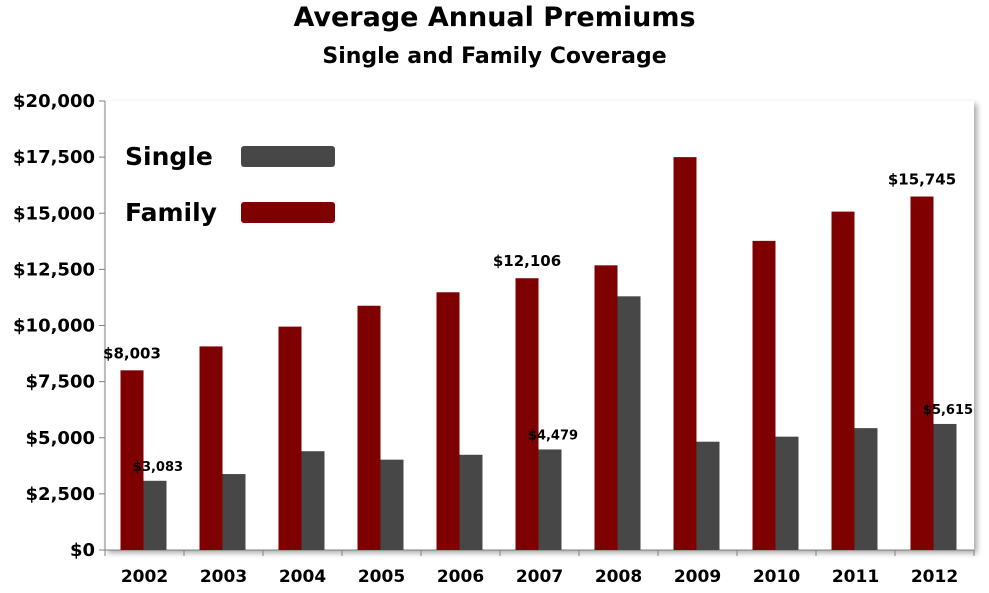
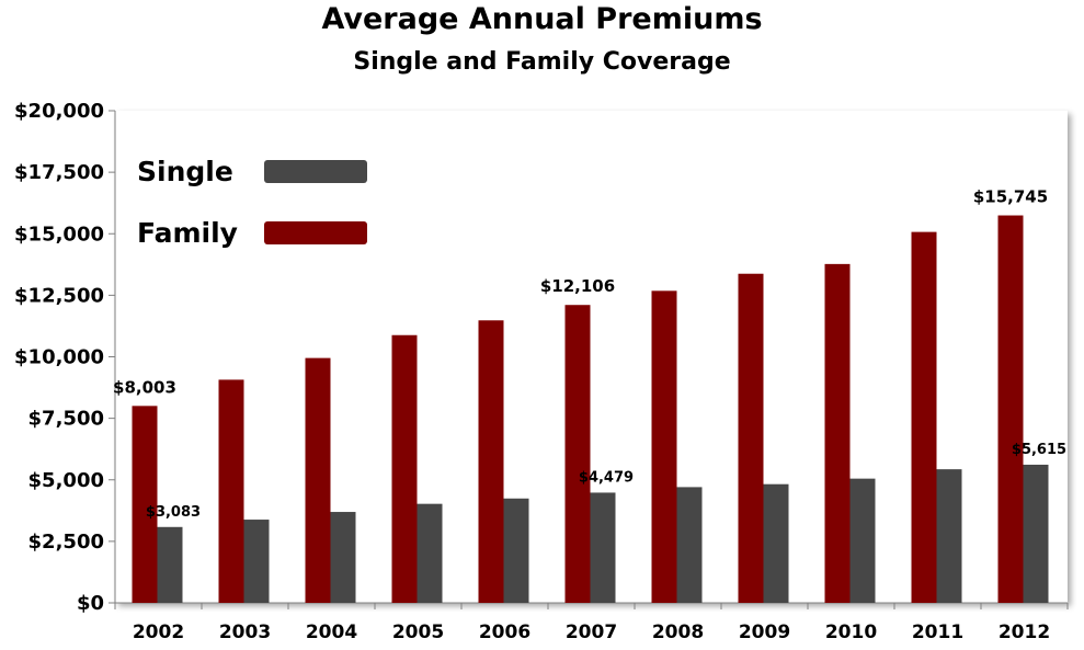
Single/2004: $4400 -> $3700
Single/2008: $11300 -> $4700
Family/2009: $17500 -> $13400
